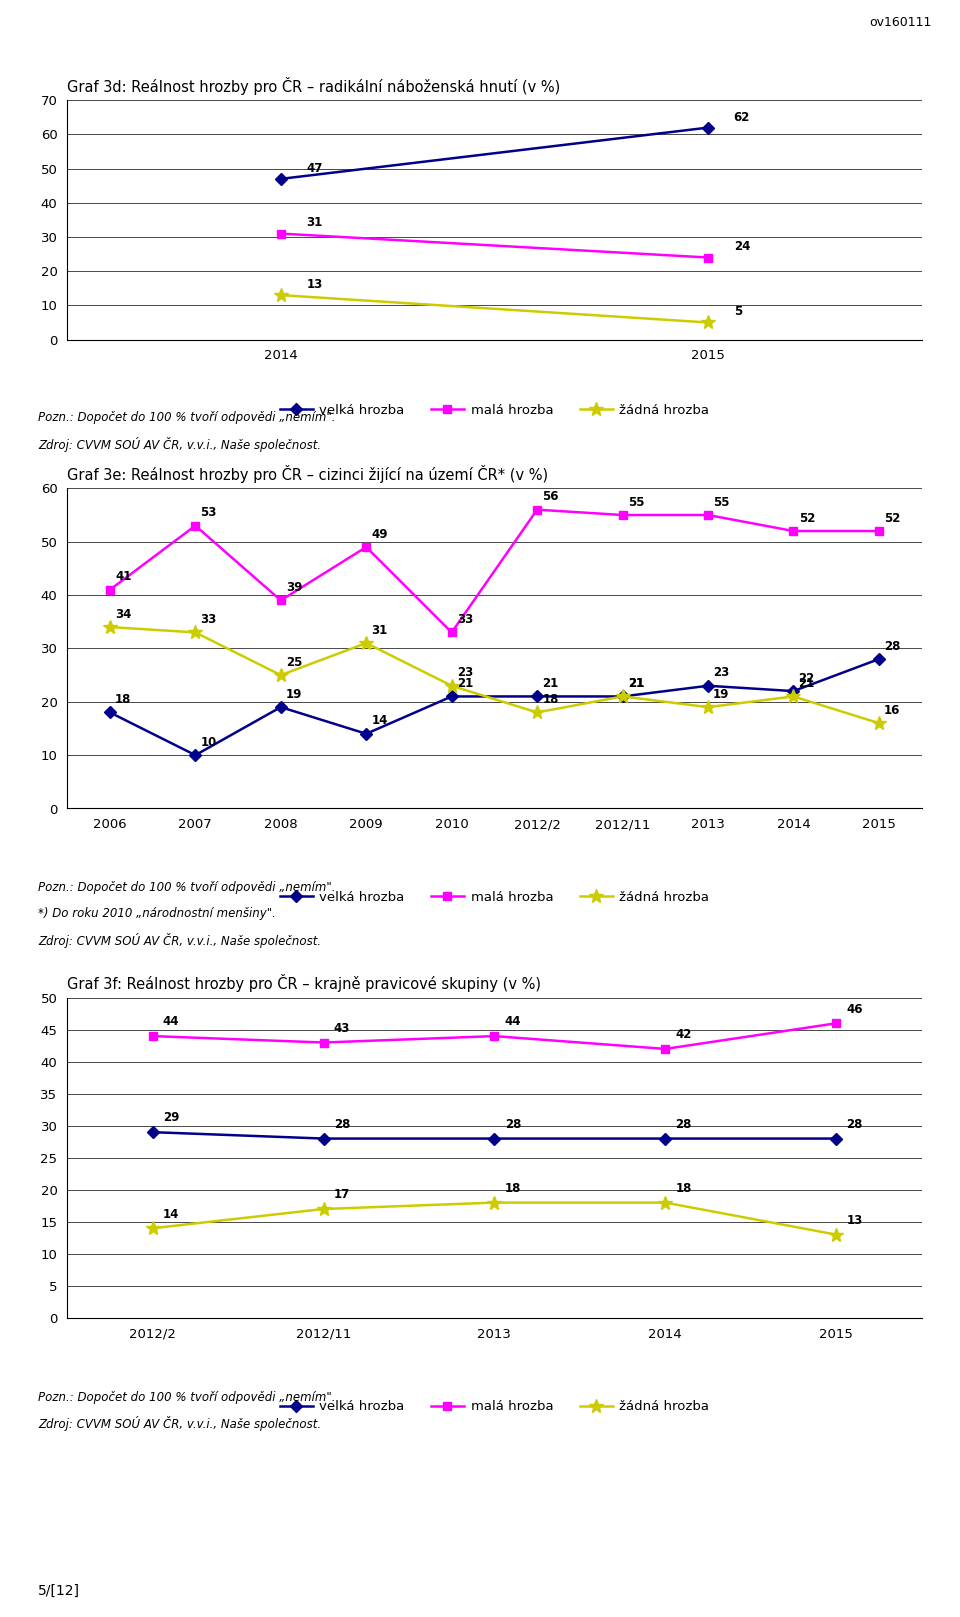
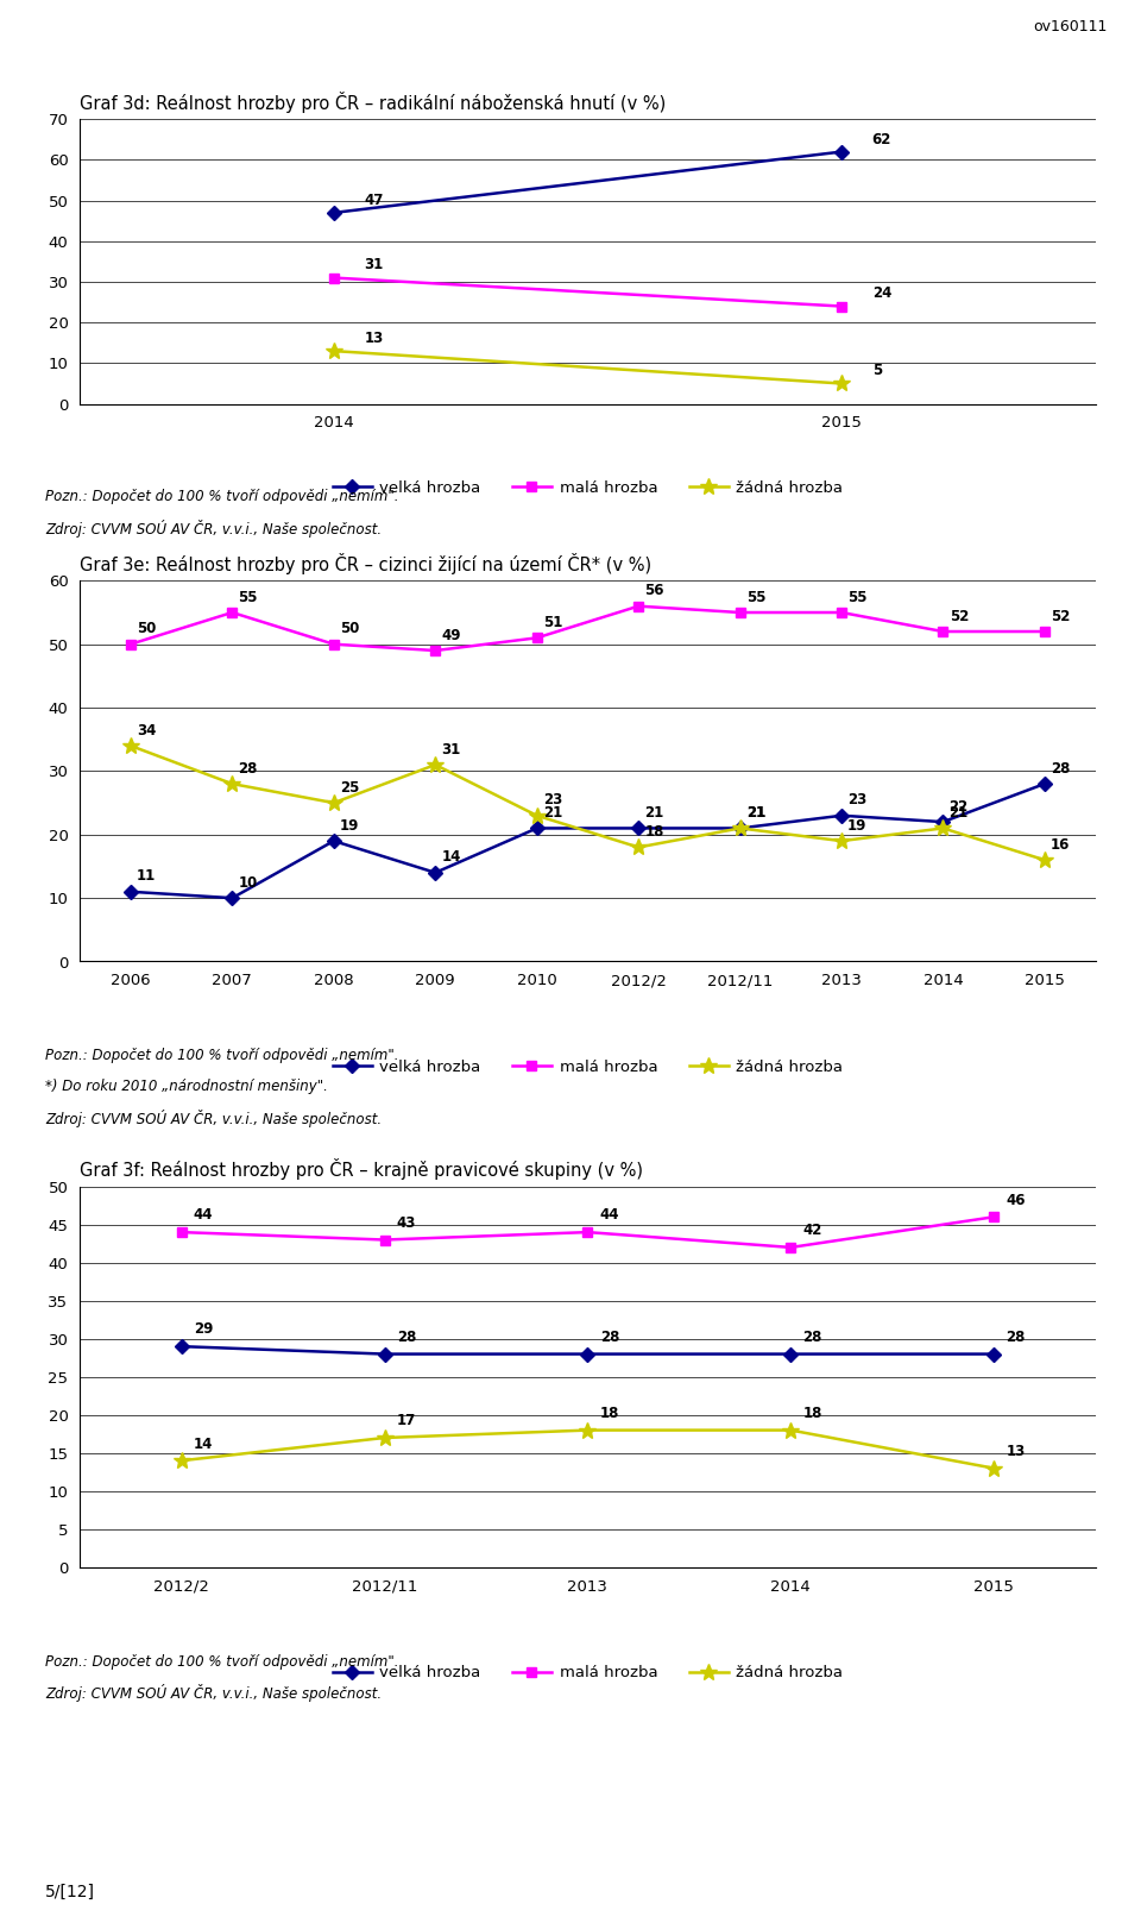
velká hrozba/2006: 18 -> 11
malá hrozba/2006: 41 -> 50
malá hrozba/2007: 53 -> 55
žádná hrozba/2007: 33 -> 28
malá hrozba/2008: 39 -> 50
malá hrozba/2010: 33 -> 51
